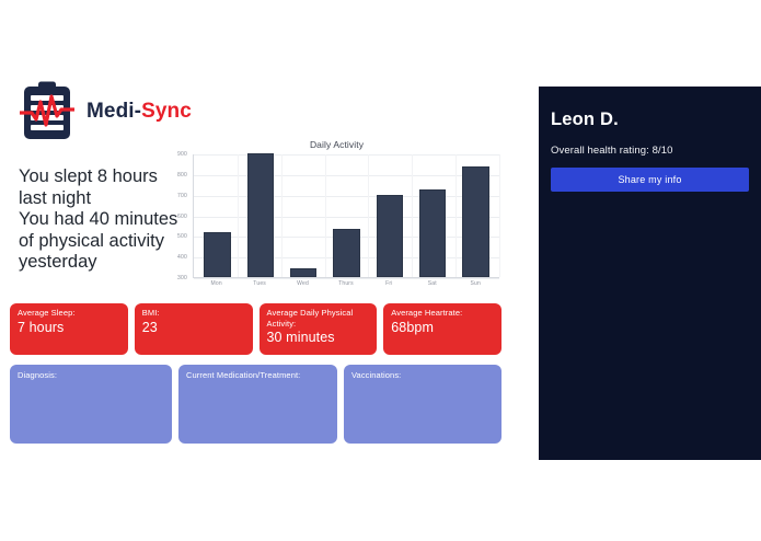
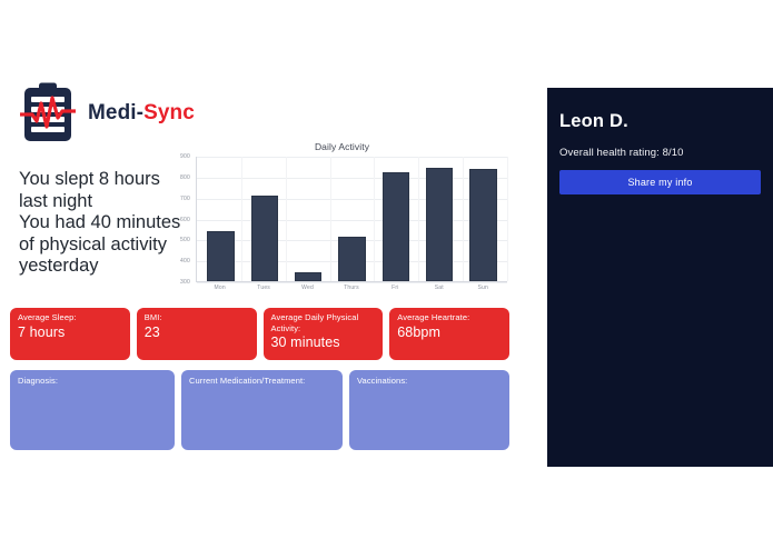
Mon: 520 -> 540
Tues: 900 -> 710
Thurs: 540 -> 510
Fri: 700 -> 820
Sat: 730 -> 840
